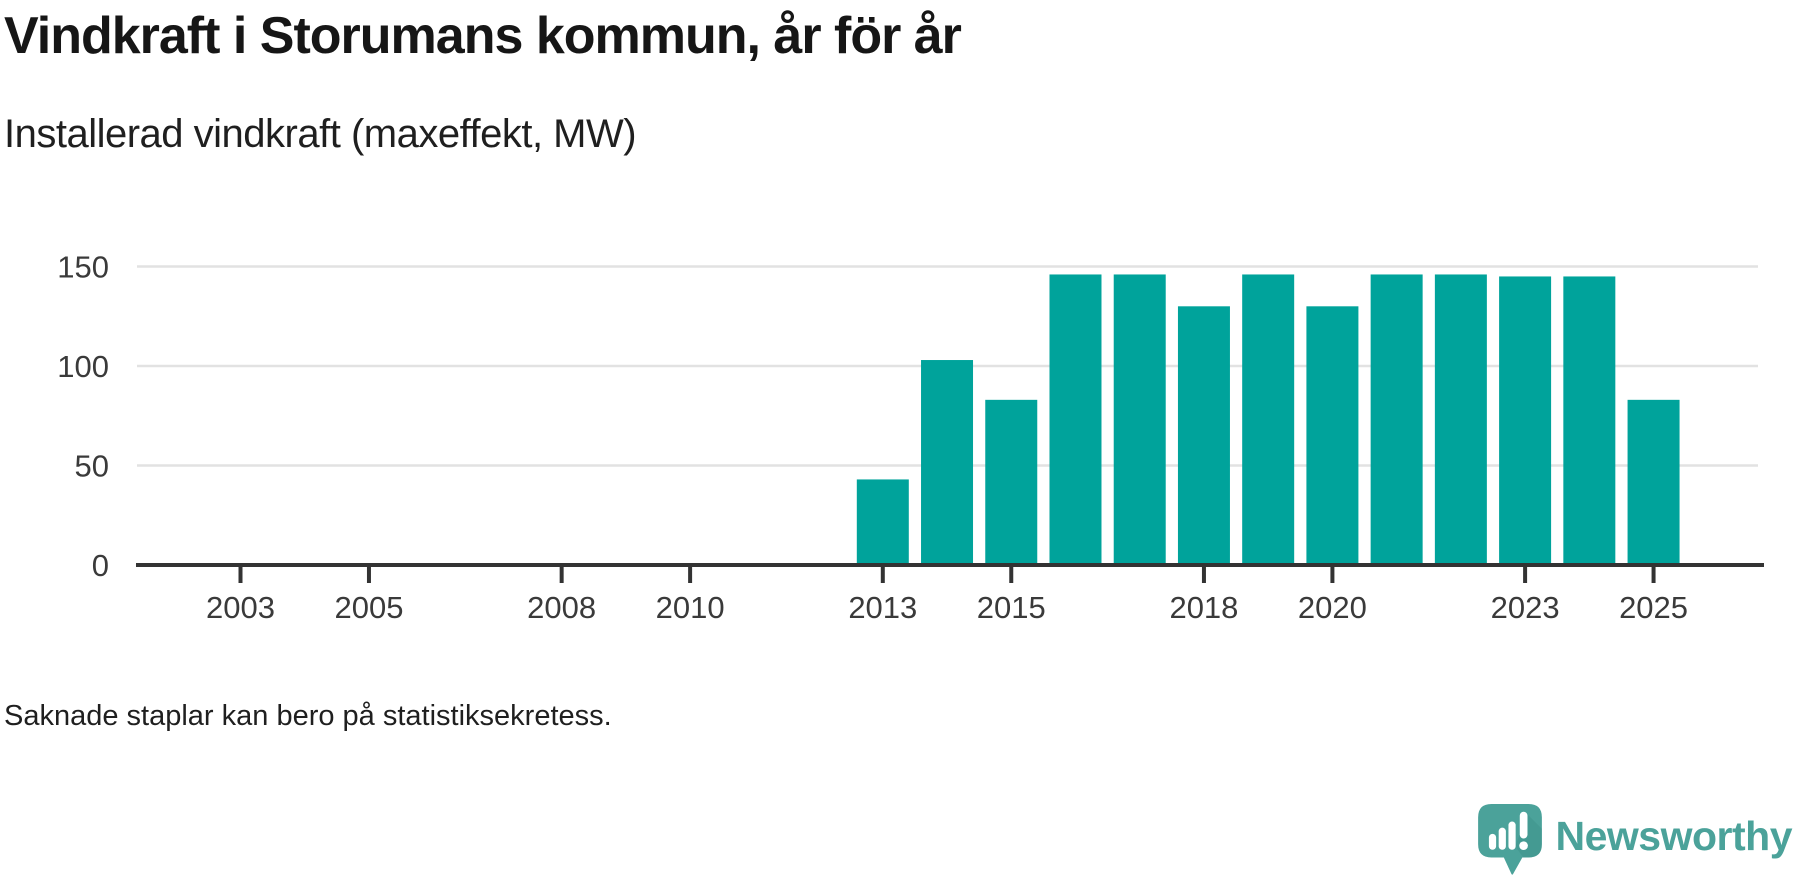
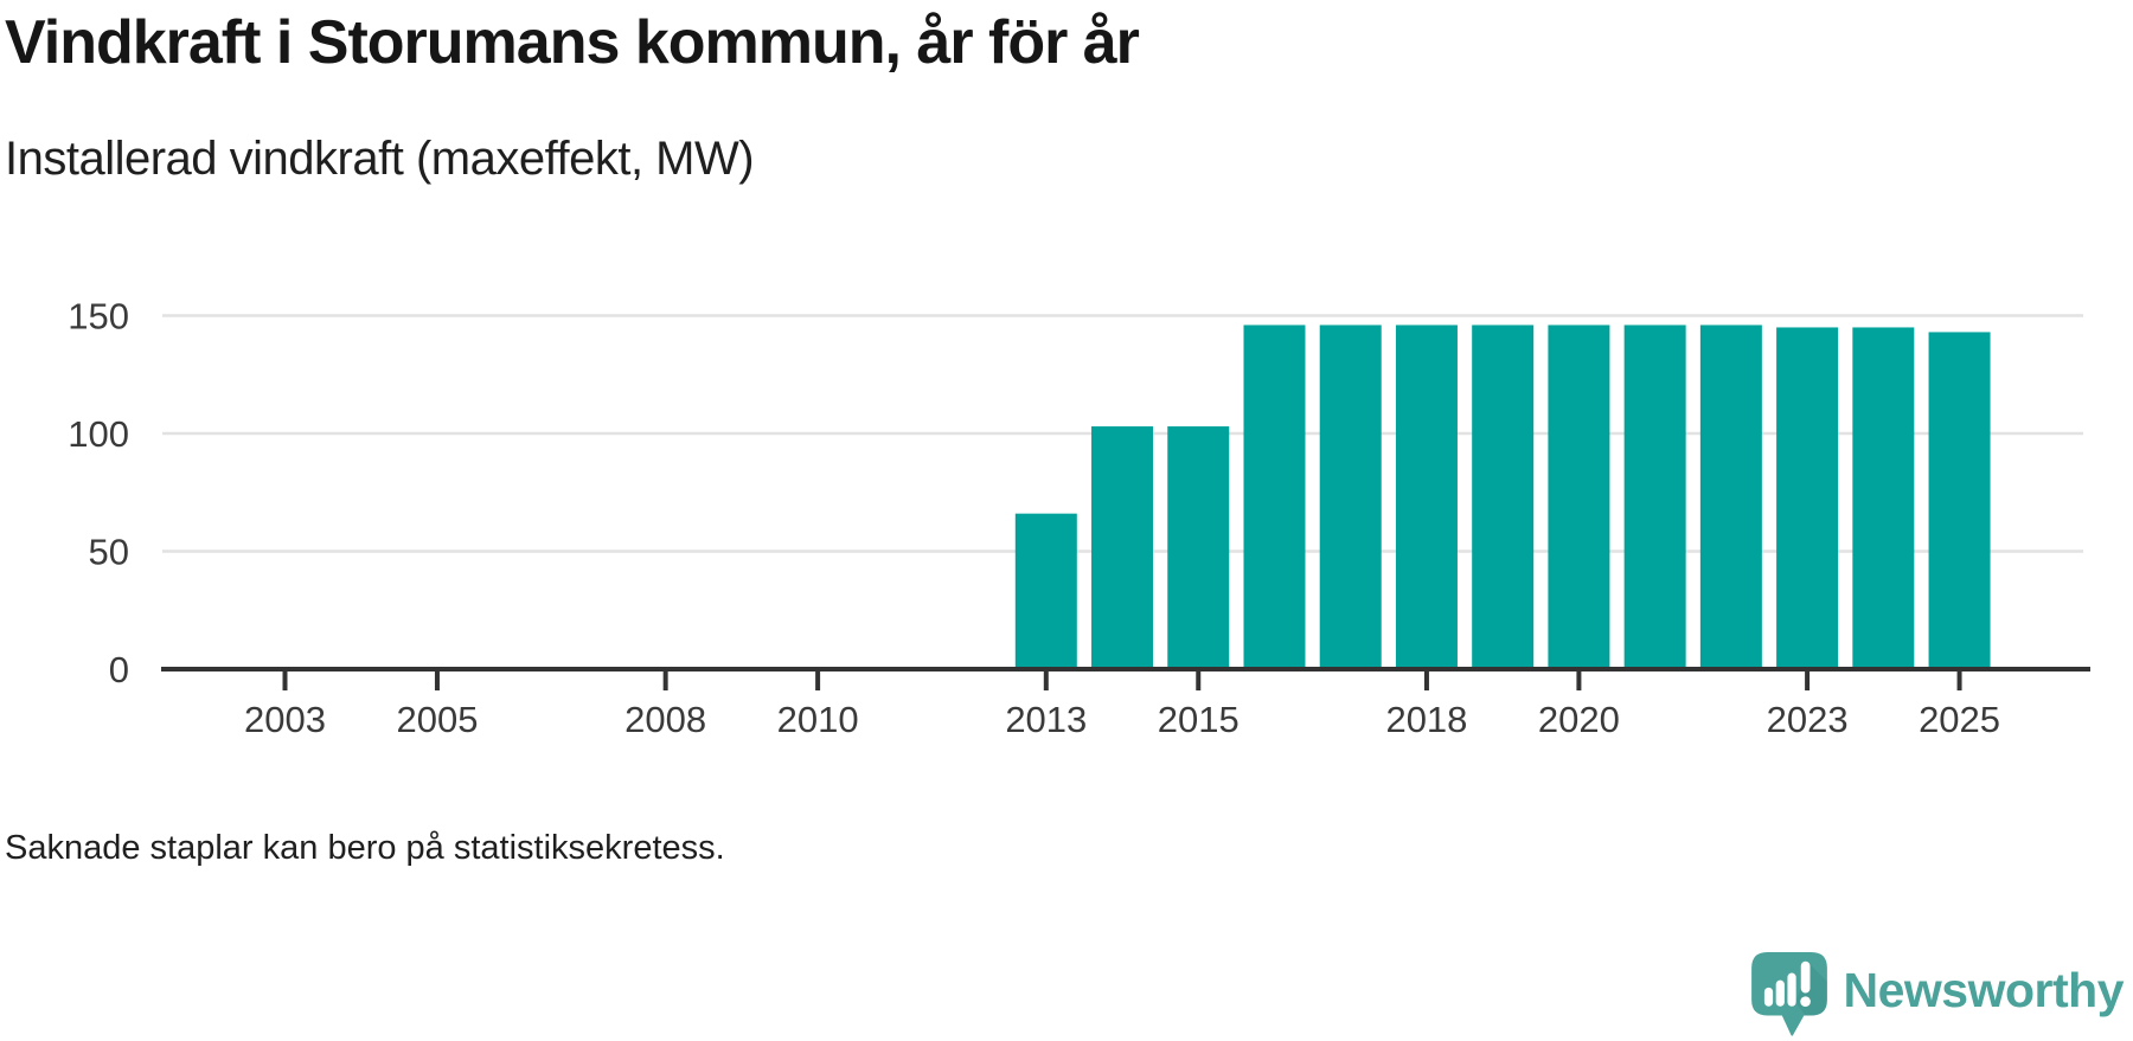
2013: 43 -> 66
2015: 83 -> 103
2018: 130 -> 146
2020: 130 -> 146
2025: 83 -> 143
